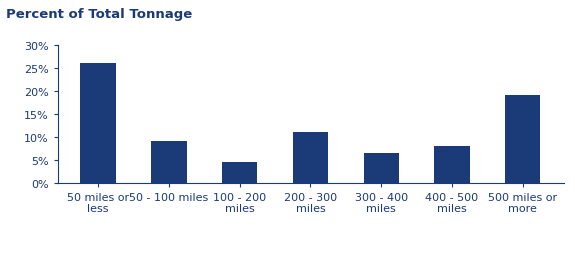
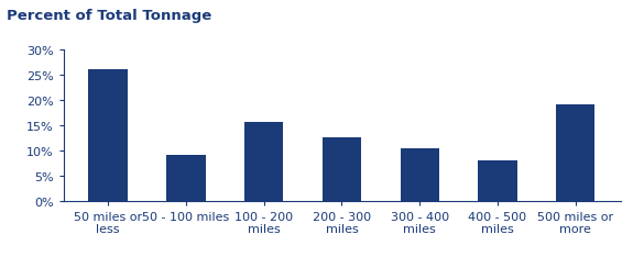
100 - 200 miles: 4.5% -> 15.5%
200 - 300 miles: 11.0% -> 12.5%
300 - 400 miles: 6.5% -> 10.3%
